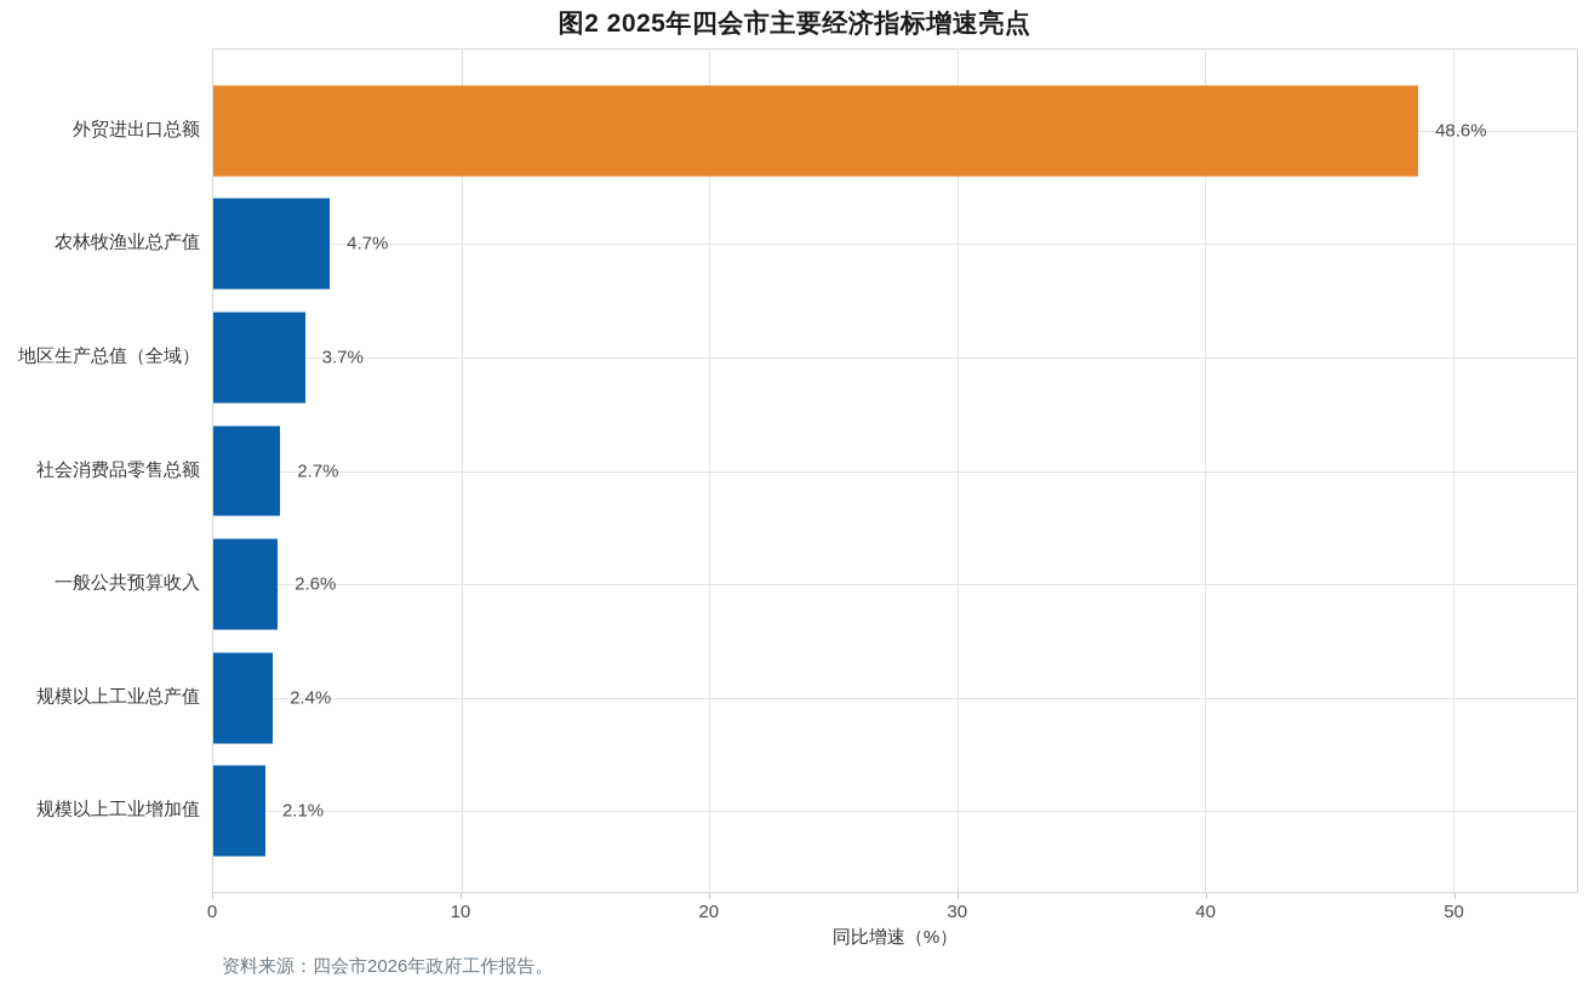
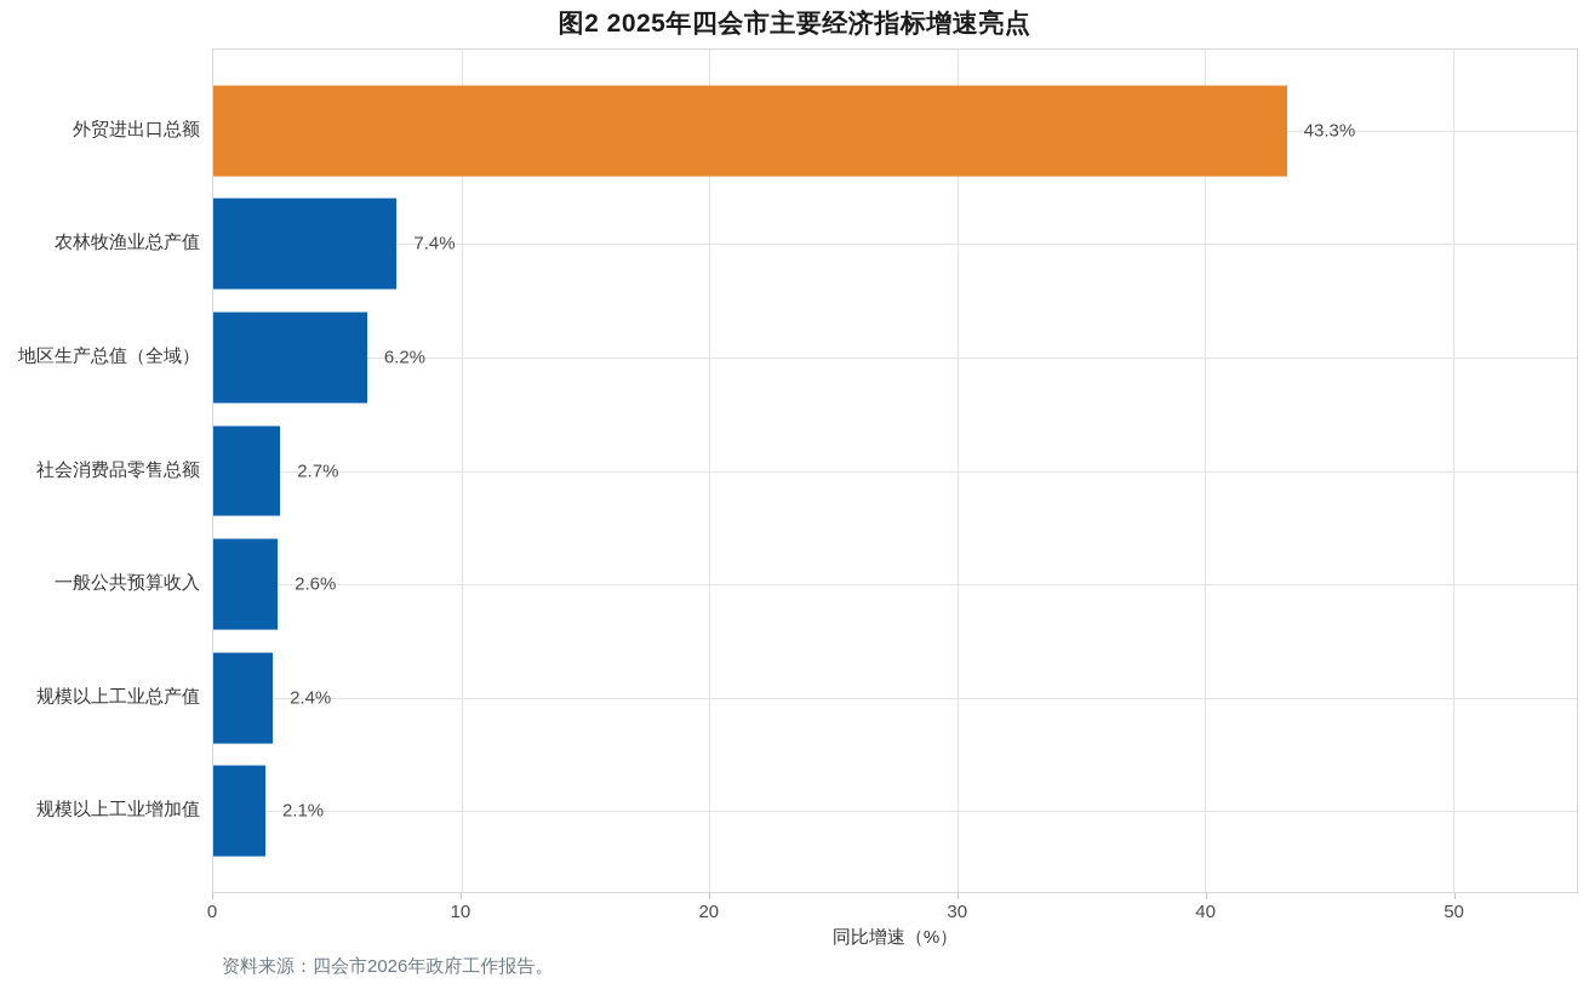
外贸进出口总额: 48.6% -> 43.3%
农林牧渔业总产值: 4.7% -> 7.4%
地区生产总值（全域）: 3.7% -> 6.2%
